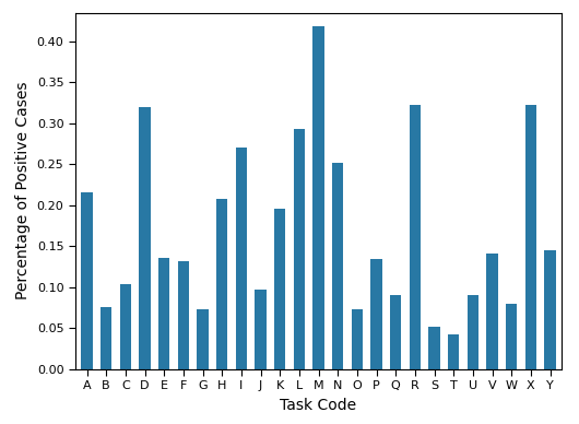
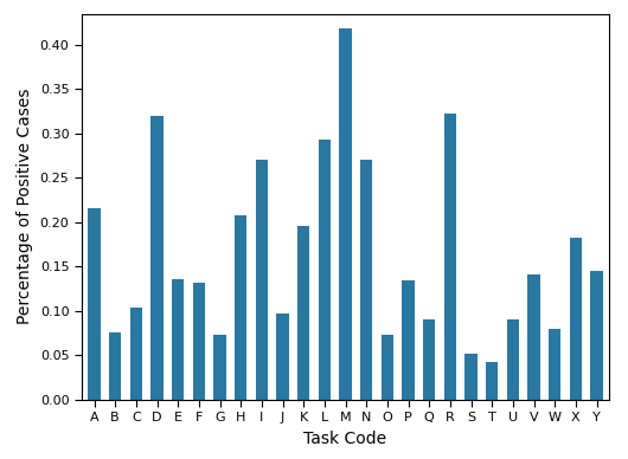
N: 0.252 -> 0.270
X: 0.322 -> 0.182
